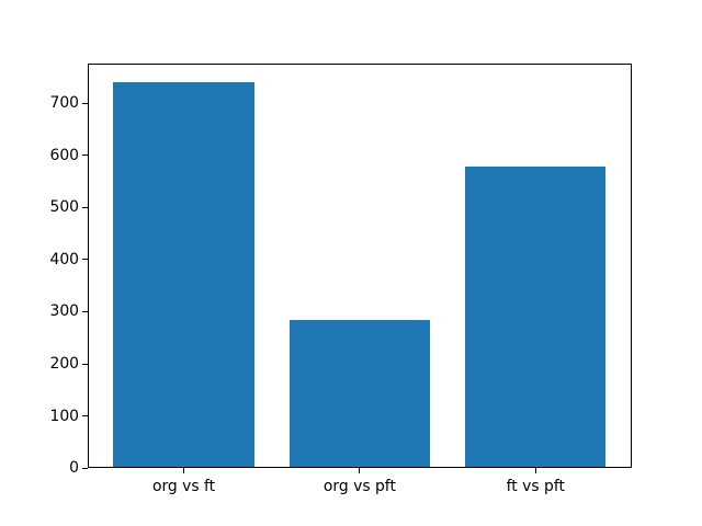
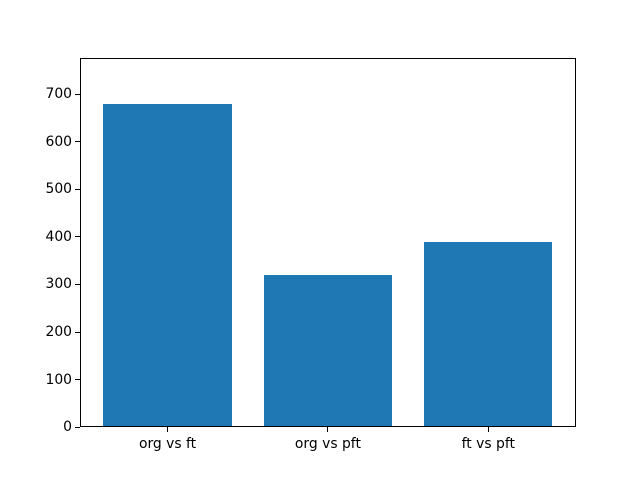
org vs ft: 740 -> 680
org vs pft: 280 -> 320
ft vs pft: 580 -> 390
